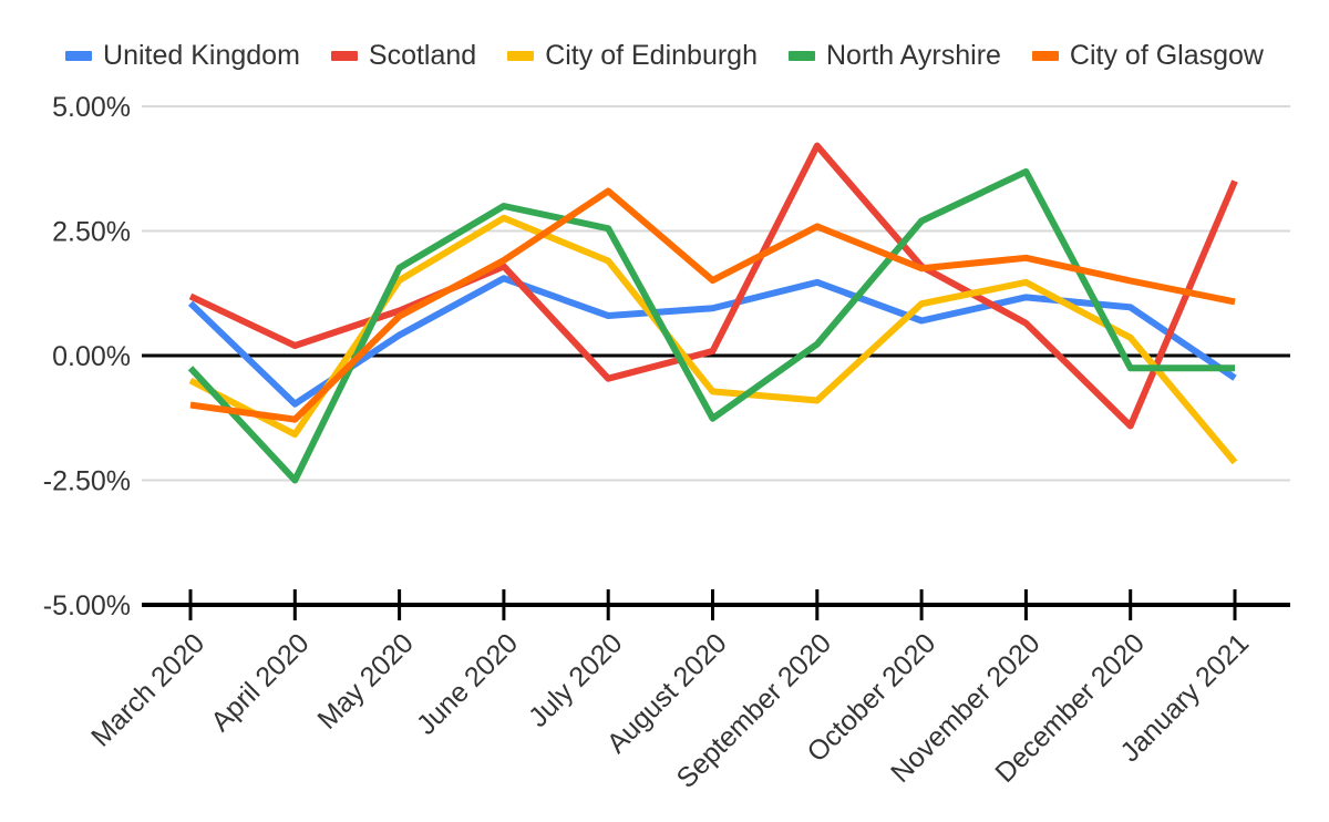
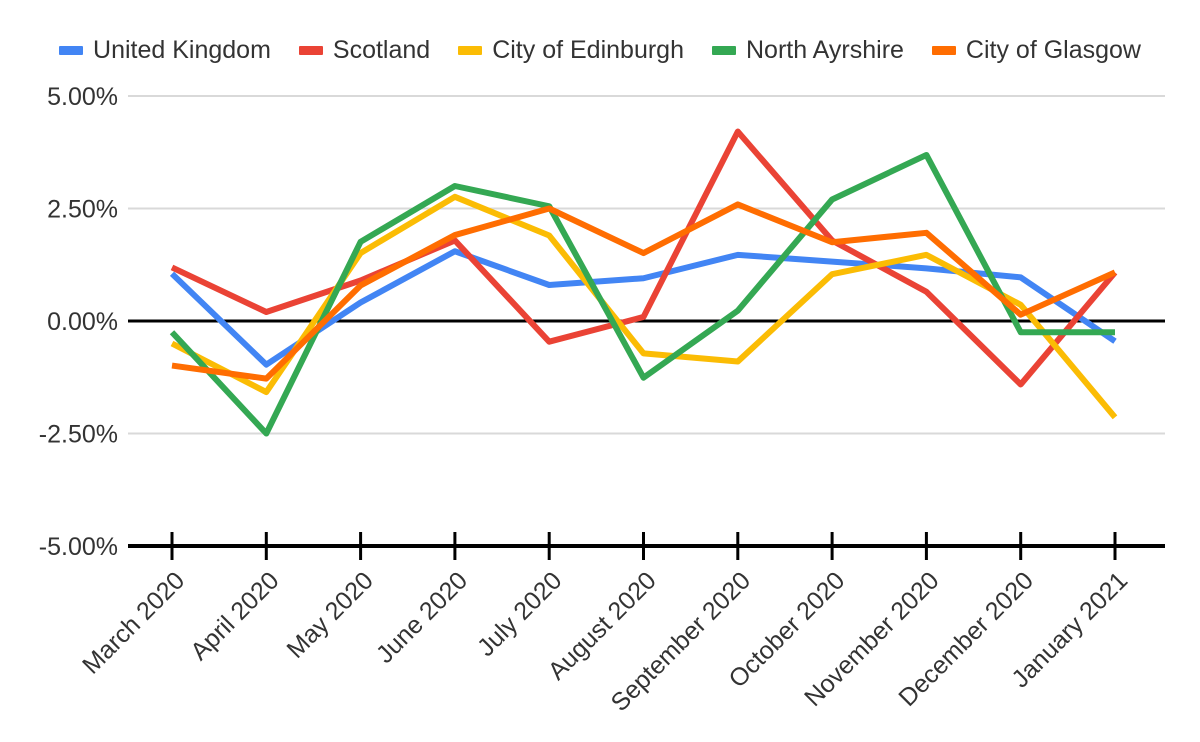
City of Glasgow/July 2020: 3.3% -> 2.5%
United Kingdom/October 2020: 0.7% -> 1.3%
City of Glasgow/December 2020: 1.5% -> 0.1%
Scotland/January 2021: 3.5% -> 1.1%
